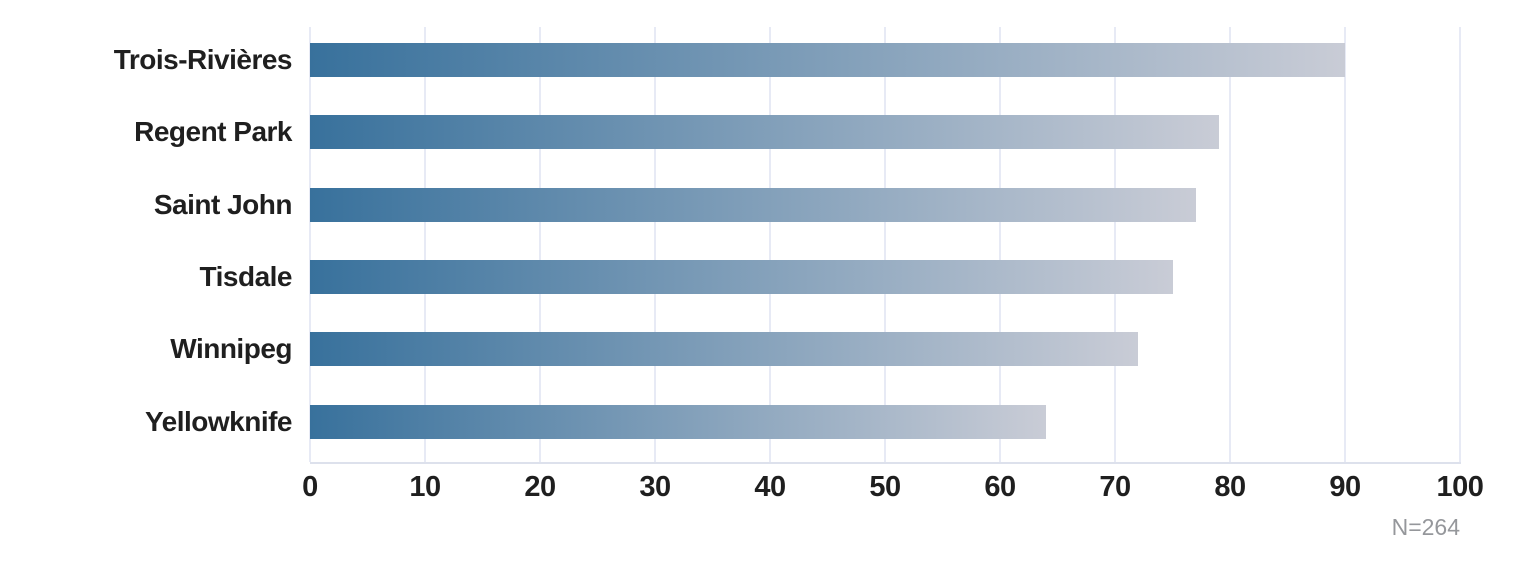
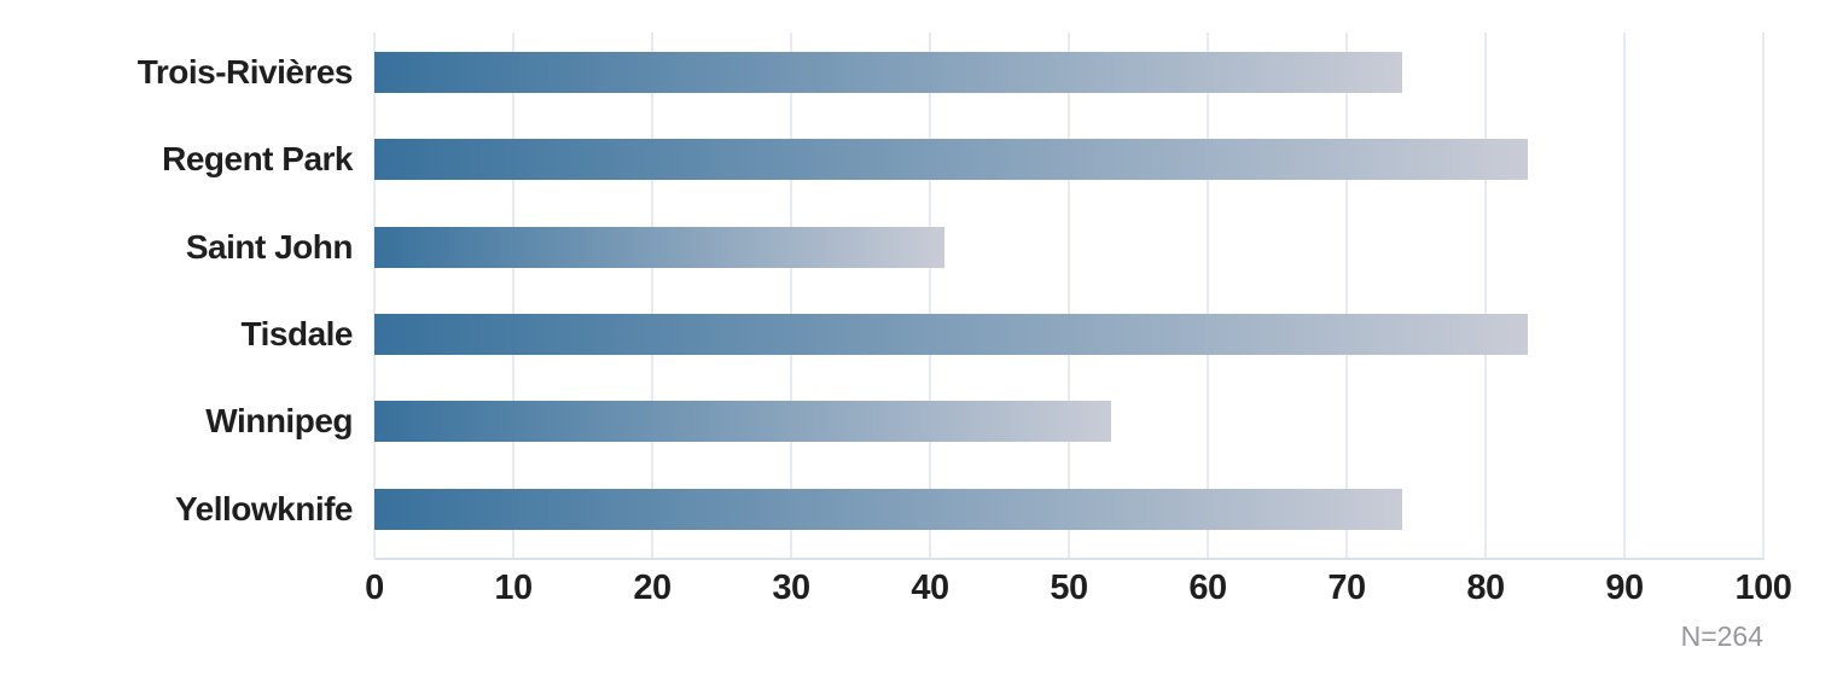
Trois-Rivières: 90 -> 74
Regent Park: 79 -> 83
Saint John: 77 -> 41
Tisdale: 75 -> 83
Winnipeg: 72 -> 53
Yellowknife: 64 -> 74
